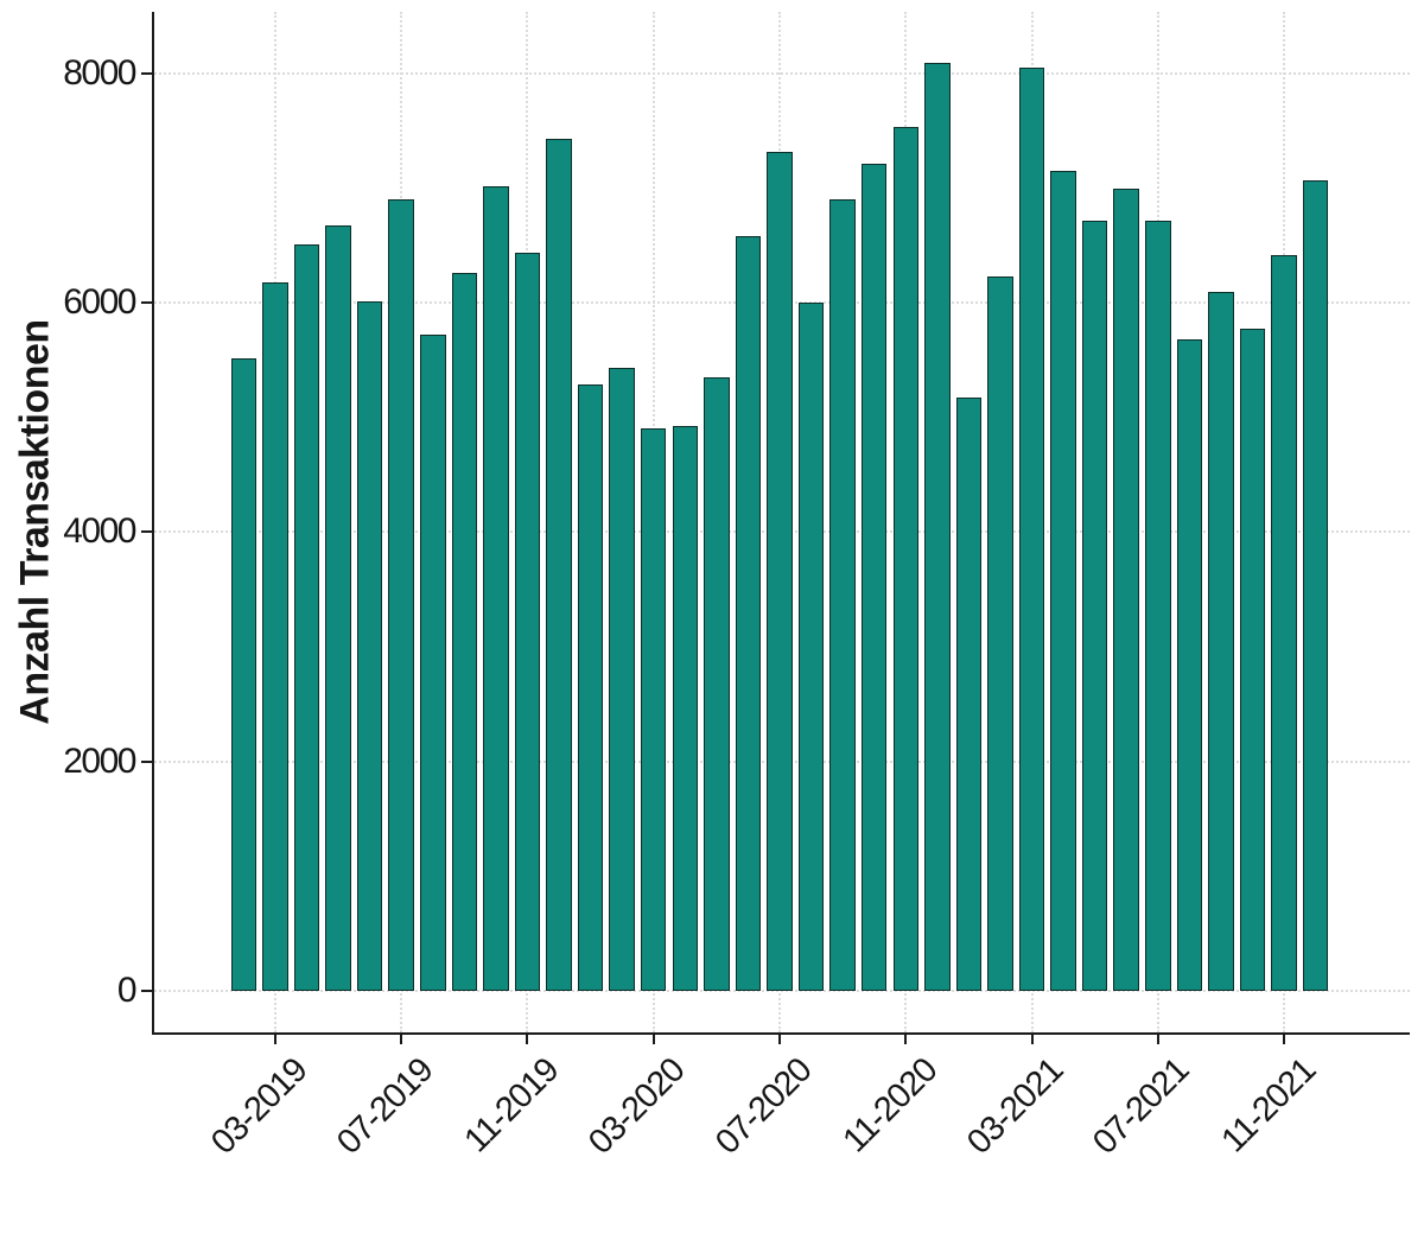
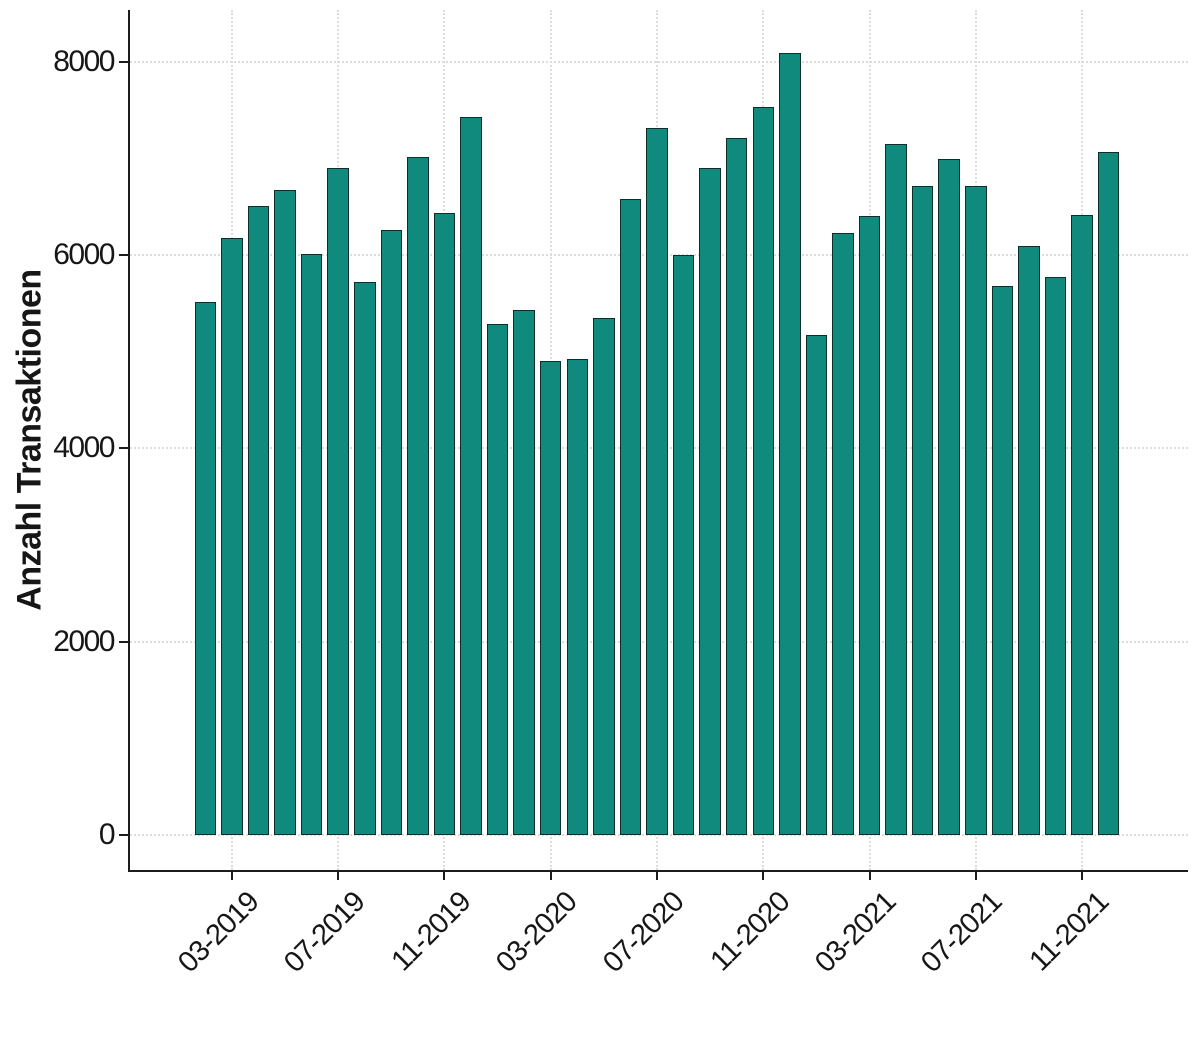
03-2021: 8000 -> 6400
